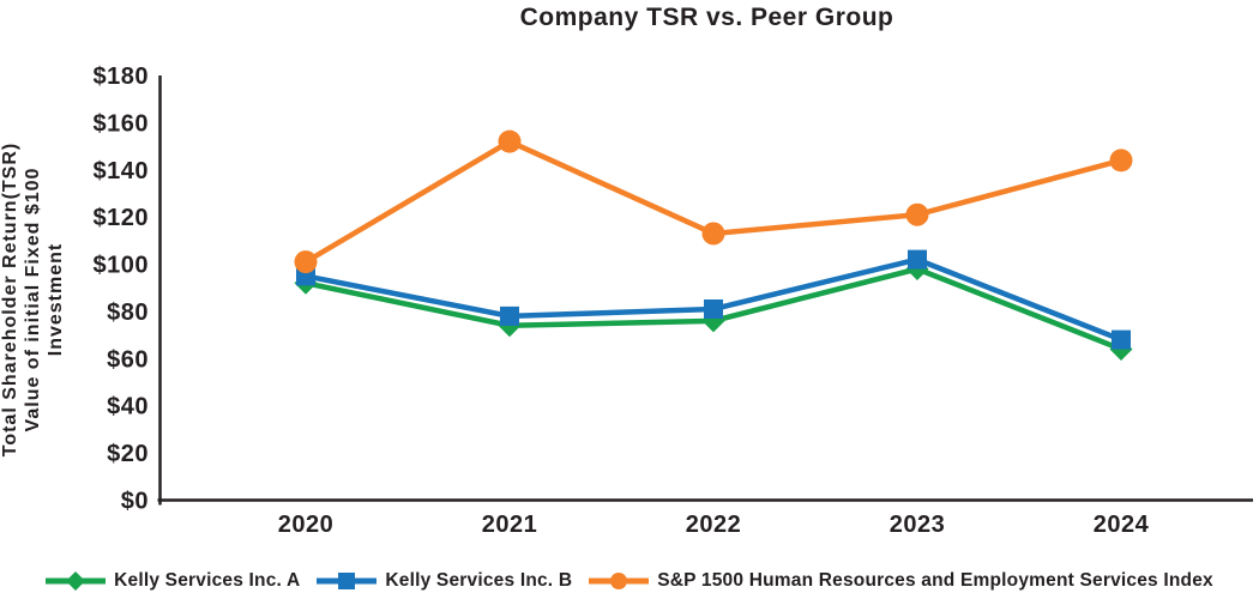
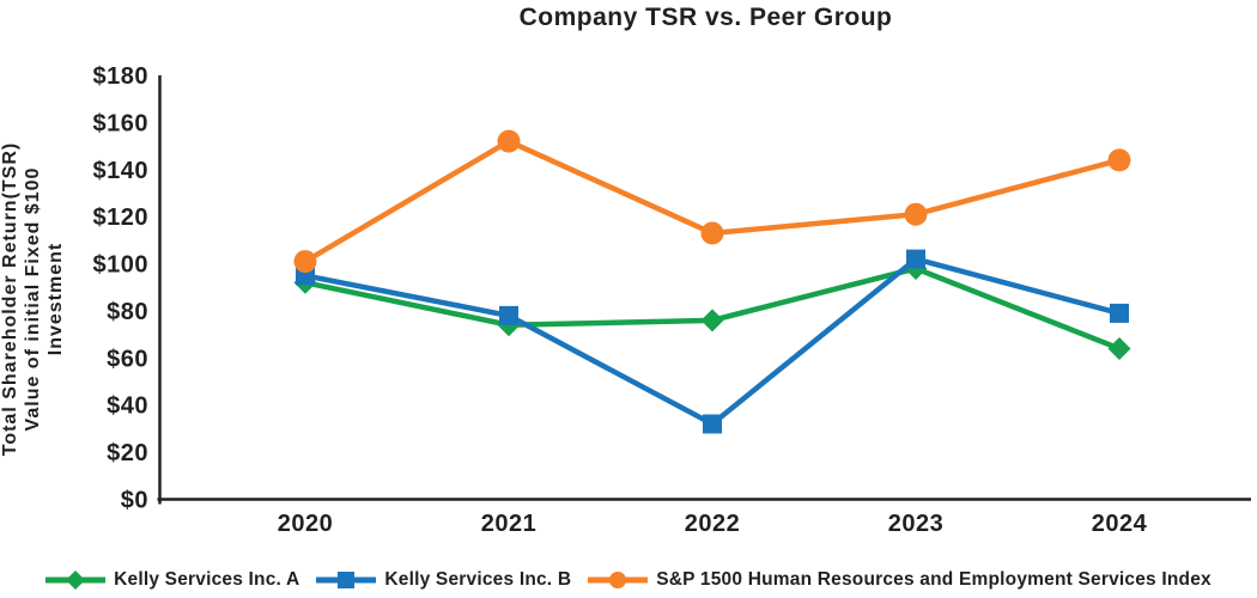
Kelly Services Inc. B/2022: $81 -> $32
Kelly Services Inc. B/2024: $68 -> $79
